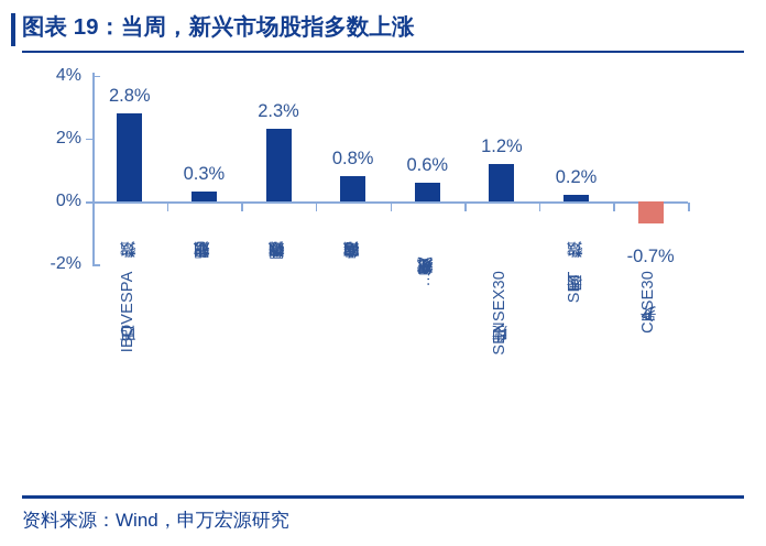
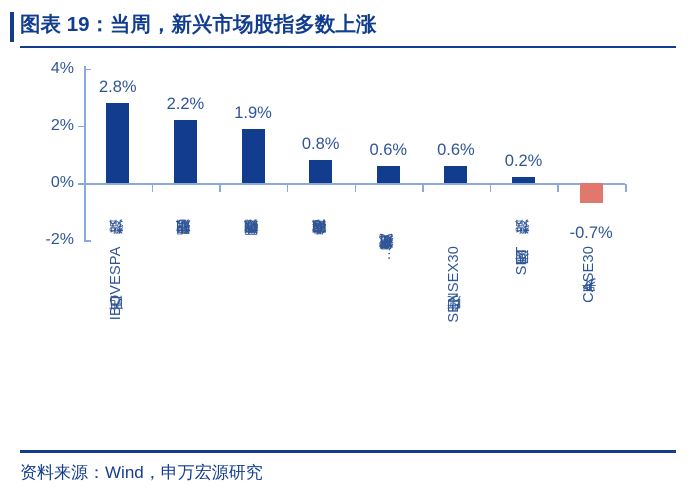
胡志明指数: 0.3% -> 2.2%
韩国综合指数: 2.3% -> 1.9%
印度SENSEX30: 1.2% -> 0.6%
